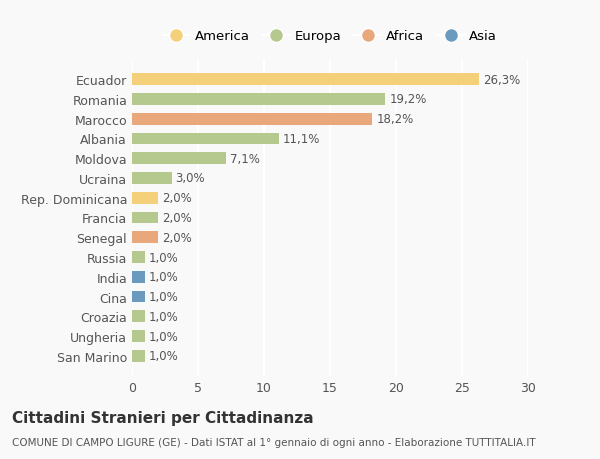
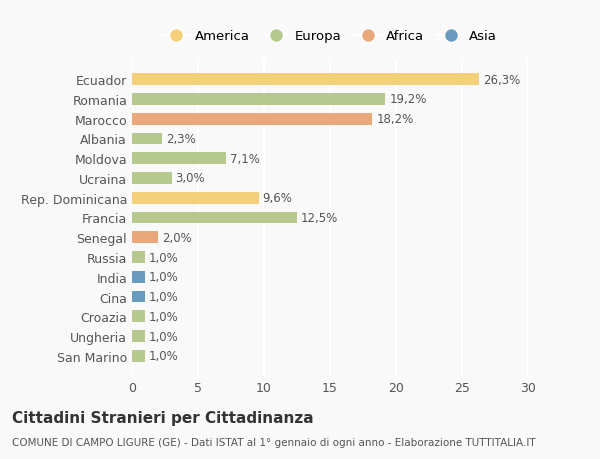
Albania: 11,1% -> 2,3%
Rep. Dominicana: 2,0% -> 9,6%
Francia: 2,0% -> 12,5%
